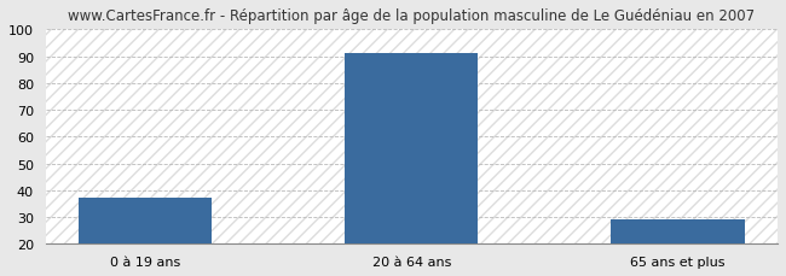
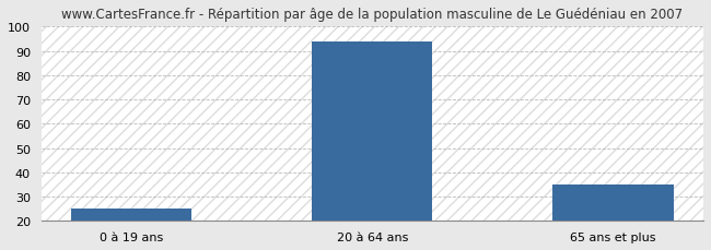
0 à 19 ans: 37 -> 25
20 à 64 ans: 91 -> 94
65 ans et plus: 29 -> 35
